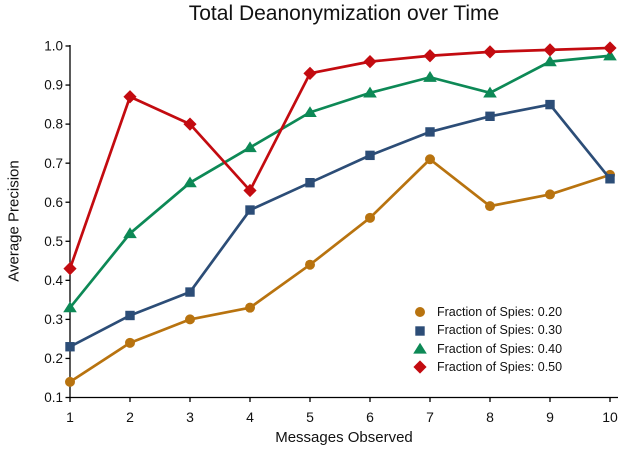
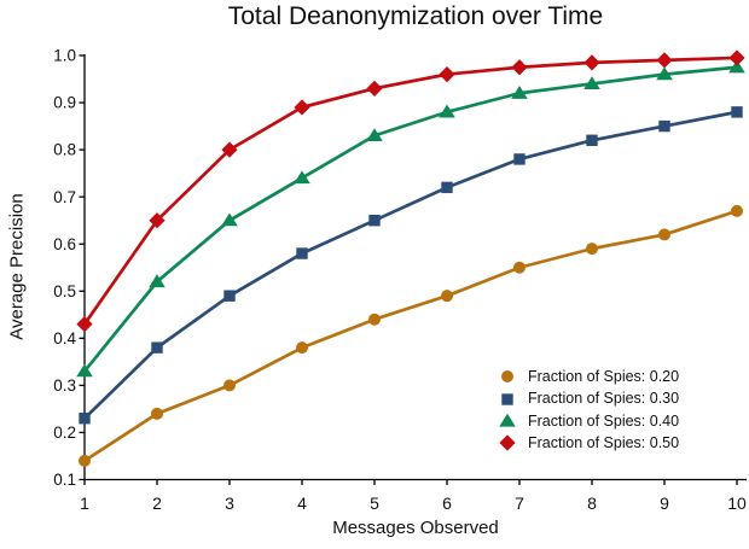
Fraction of Spies: 0.30/2: 0.31 -> 0.38
Fraction of Spies: 0.50/2: 0.87 -> 0.65
Fraction of Spies: 0.30/3: 0.37 -> 0.49
Fraction of Spies: 0.20/4: 0.33 -> 0.38
Fraction of Spies: 0.50/4: 0.63 -> 0.89
Fraction of Spies: 0.20/6: 0.56 -> 0.49
Fraction of Spies: 0.20/7: 0.71 -> 0.55
Fraction of Spies: 0.40/8: 0.88 -> 0.94
Fraction of Spies: 0.30/10: 0.66 -> 0.88
